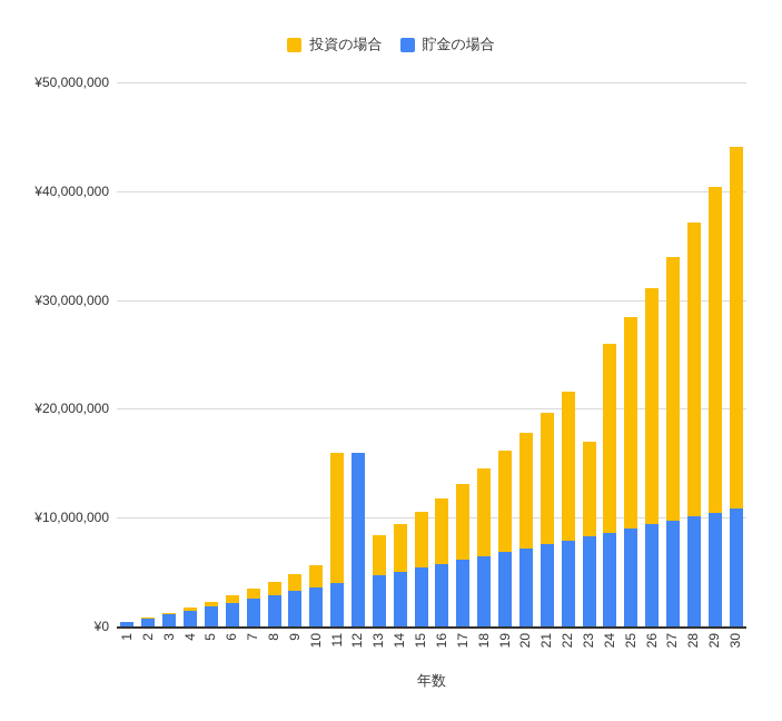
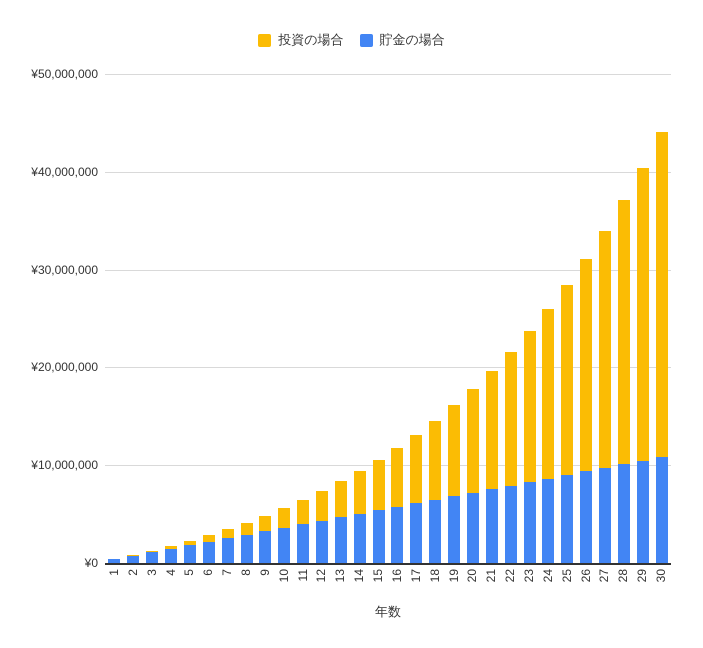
投資の場合/11: ¥16000000 -> ¥6000000
投資の場合/12: ¥10000000 -> ¥7000000
貯金の場合/12: ¥16000000 -> ¥4000000
投資の場合/23: ¥17000000 -> ¥24000000
